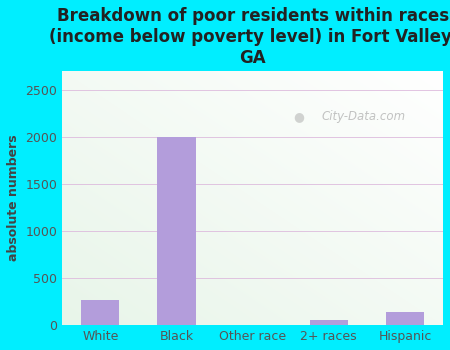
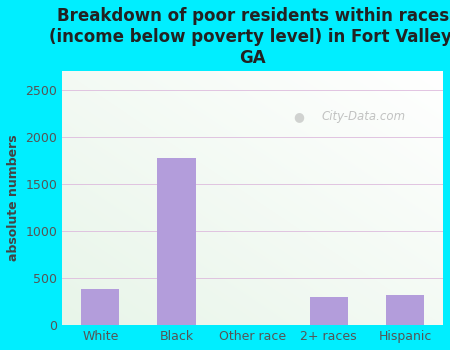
White: 270 -> 380
Black: 2000 -> 1780
2+ races: 60 -> 300
Hispanic: 140 -> 320
